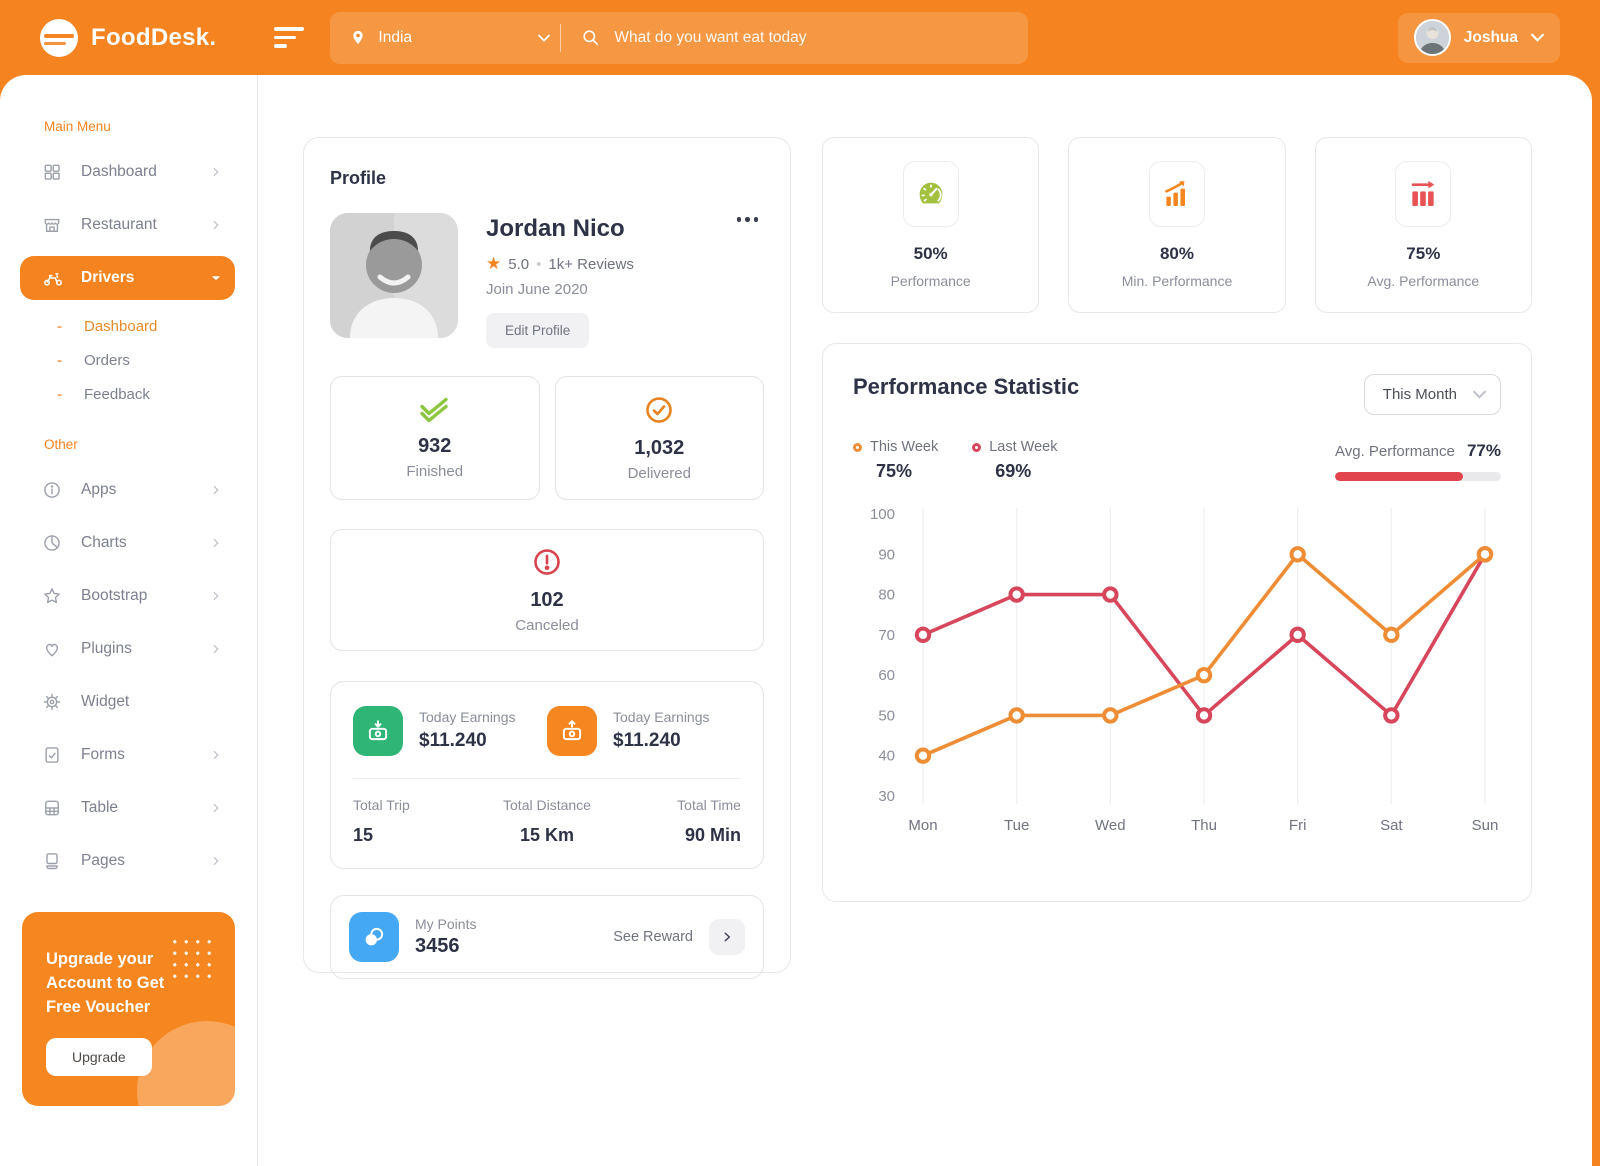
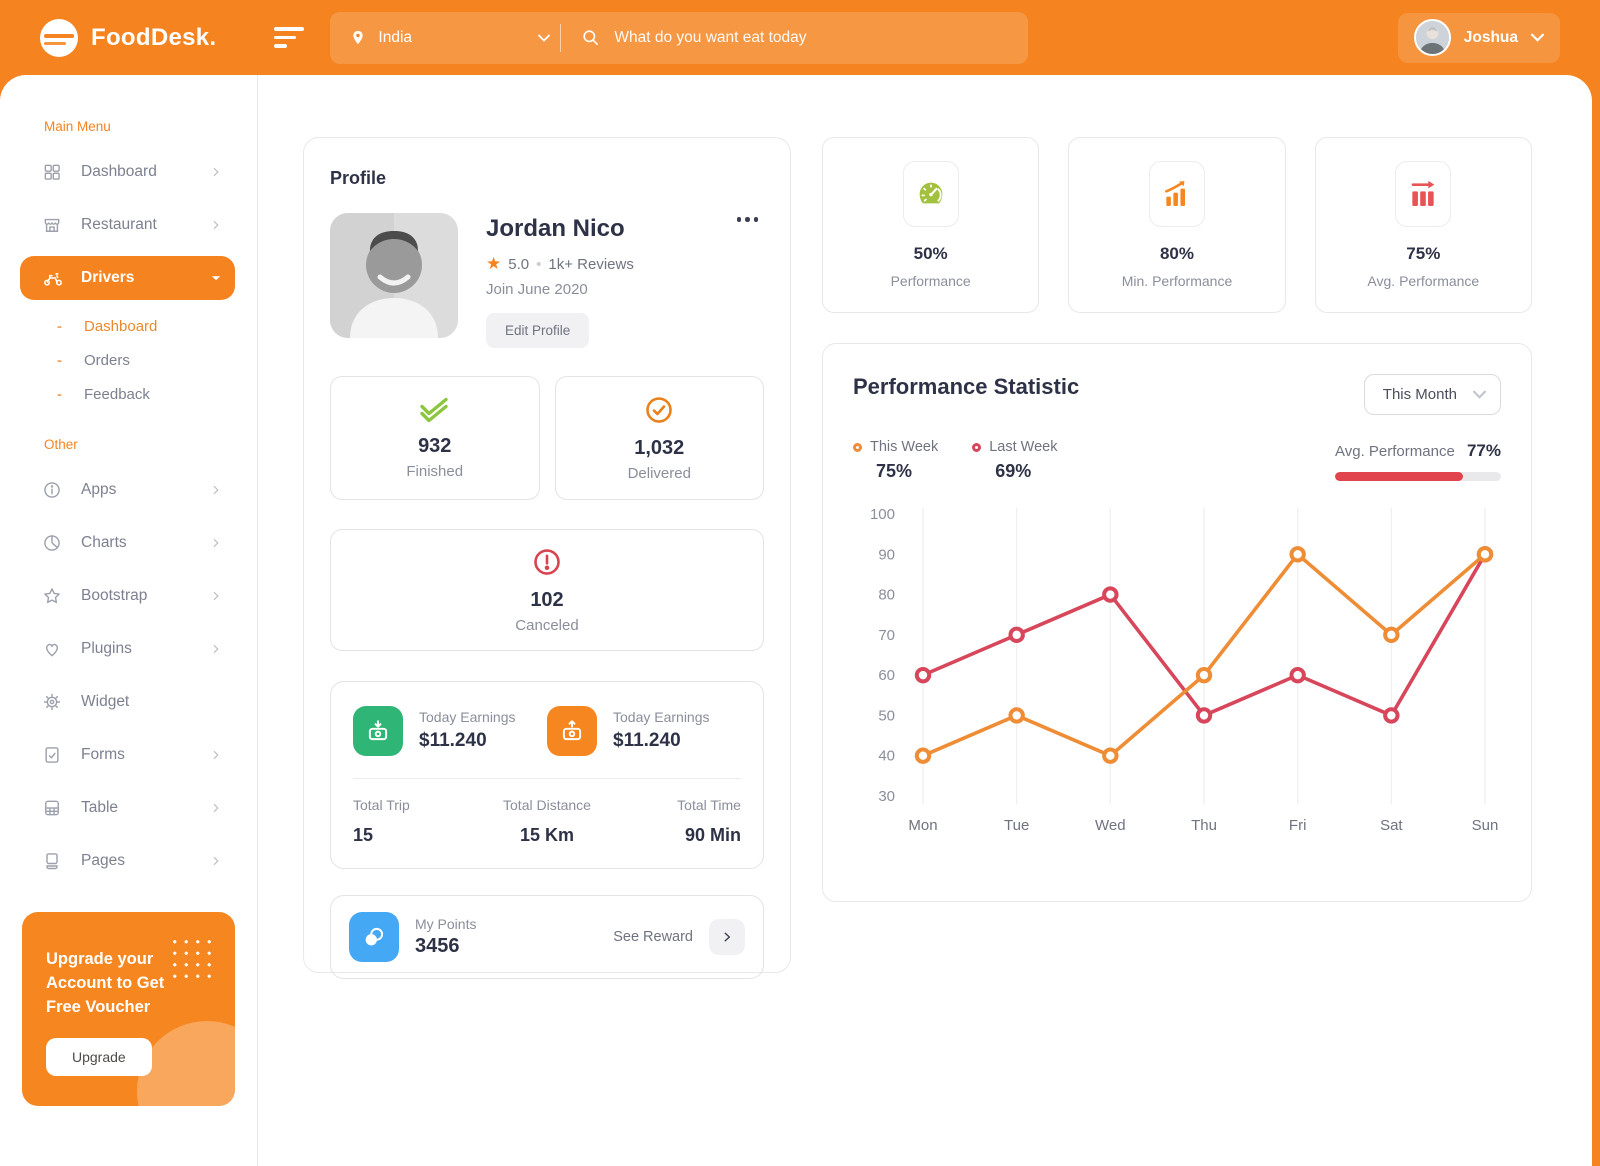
Last Week/Mon: 70 -> 60
Last Week/Tue: 80 -> 70
This Week/Wed: 50 -> 40
Last Week/Fri: 70 -> 60
